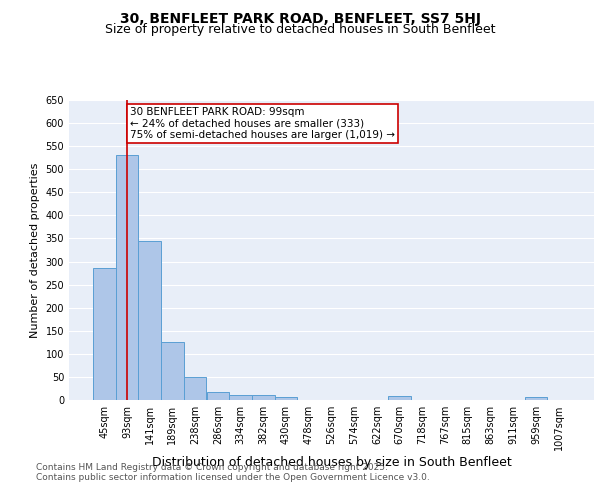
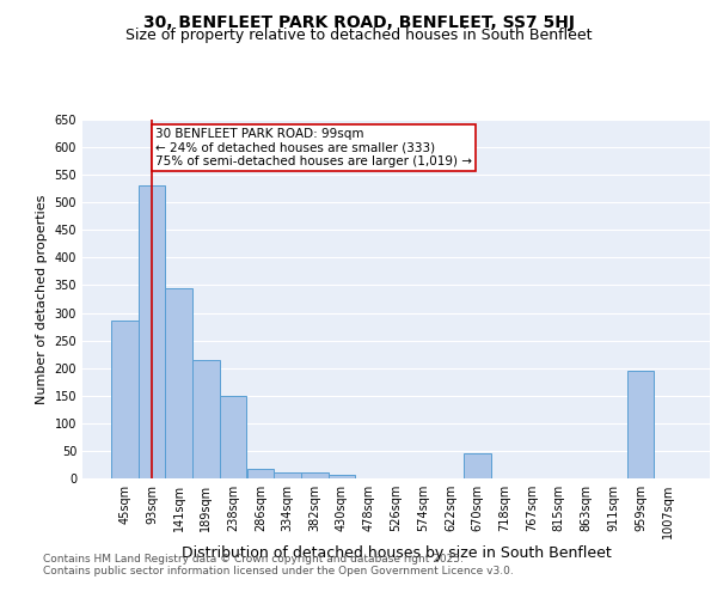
189sqm: 125 -> 215
238sqm: 50 -> 150
670sqm: 8 -> 45
959sqm: 6 -> 195
